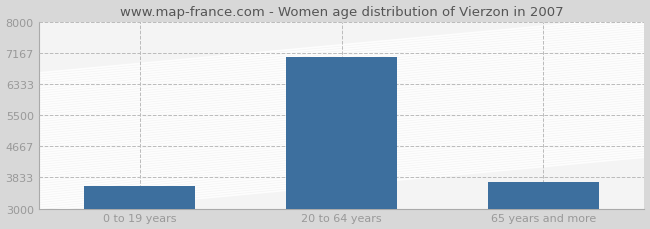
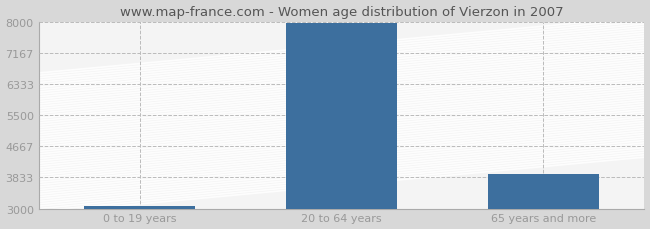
0 to 19 years: 3600 -> 3080
20 to 64 years: 7050 -> 7960
65 years and more: 3700 -> 3930
